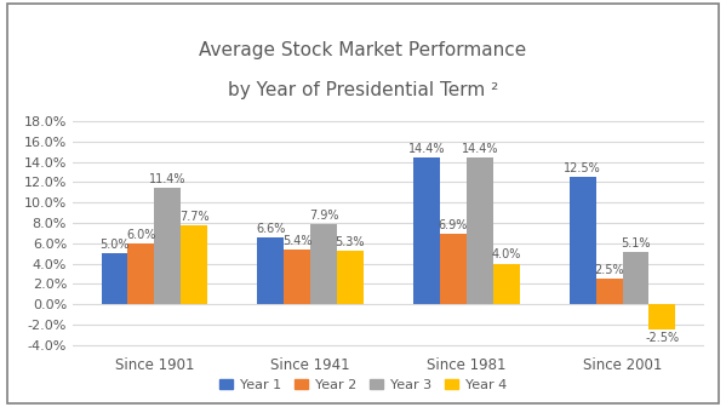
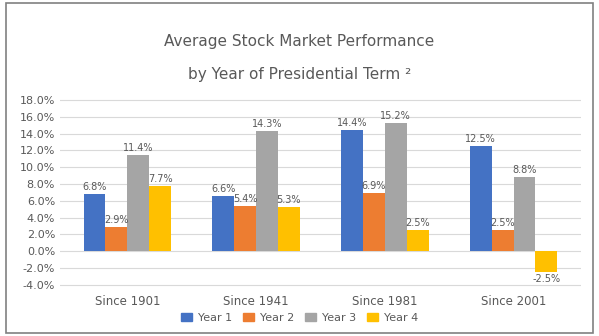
Year 1/Since 1901: 5.0% -> 6.8%
Year 2/Since 1901: 6.0% -> 2.9%
Year 3/Since 1941: 7.9% -> 14.3%
Year 3/Since 1981: 14.4% -> 15.2%
Year 4/Since 1981: 4.0% -> 2.5%
Year 3/Since 2001: 5.1% -> 8.8%
